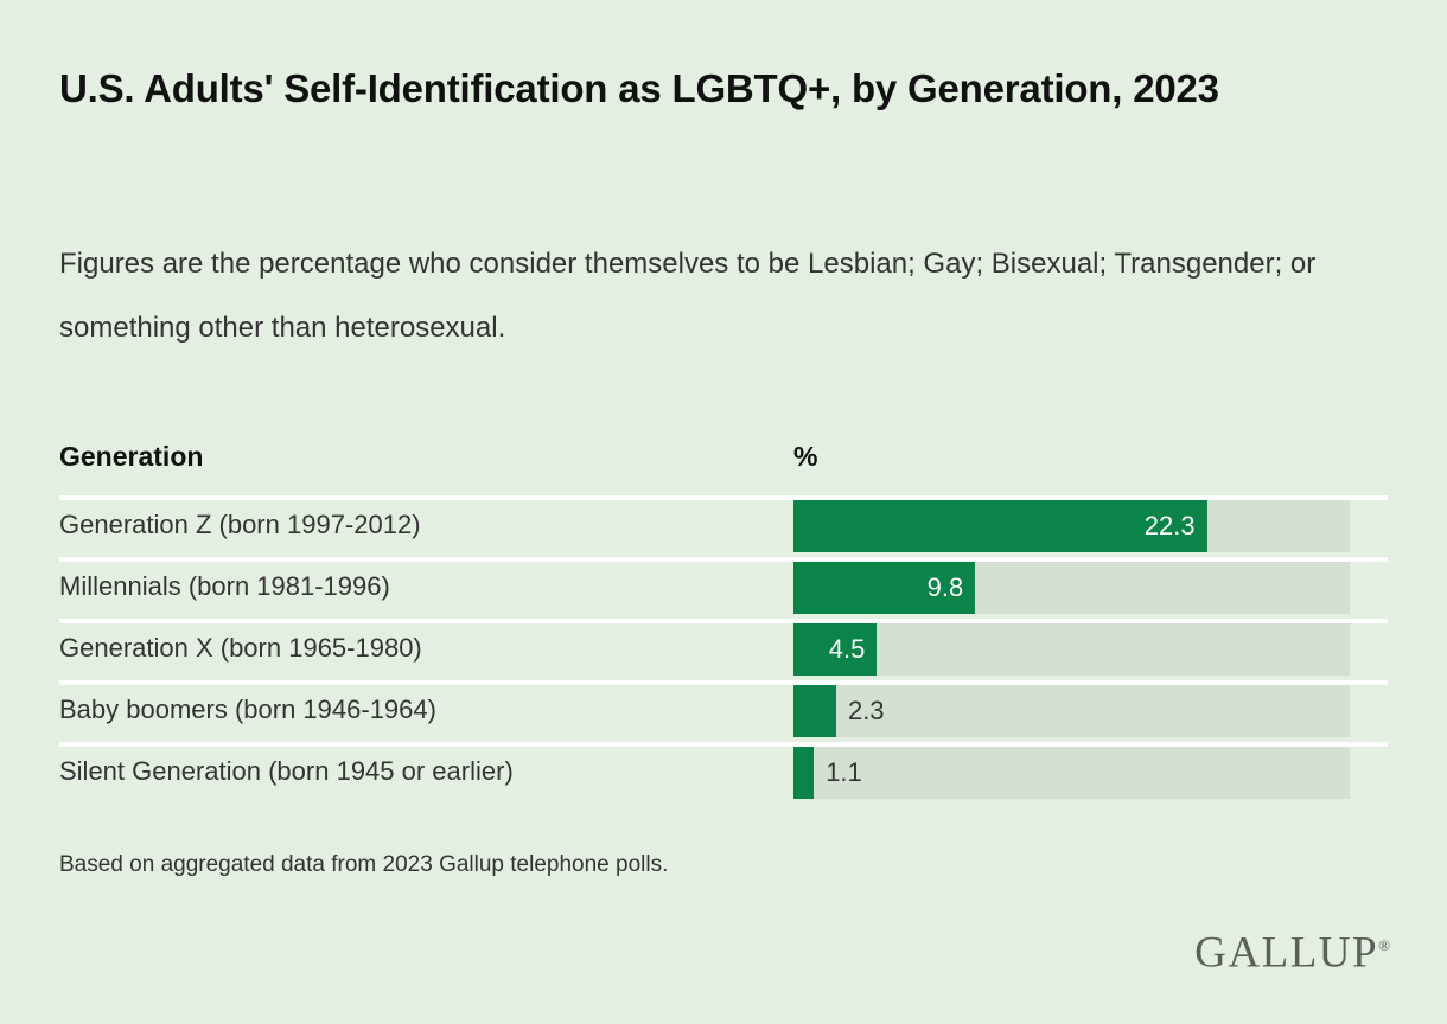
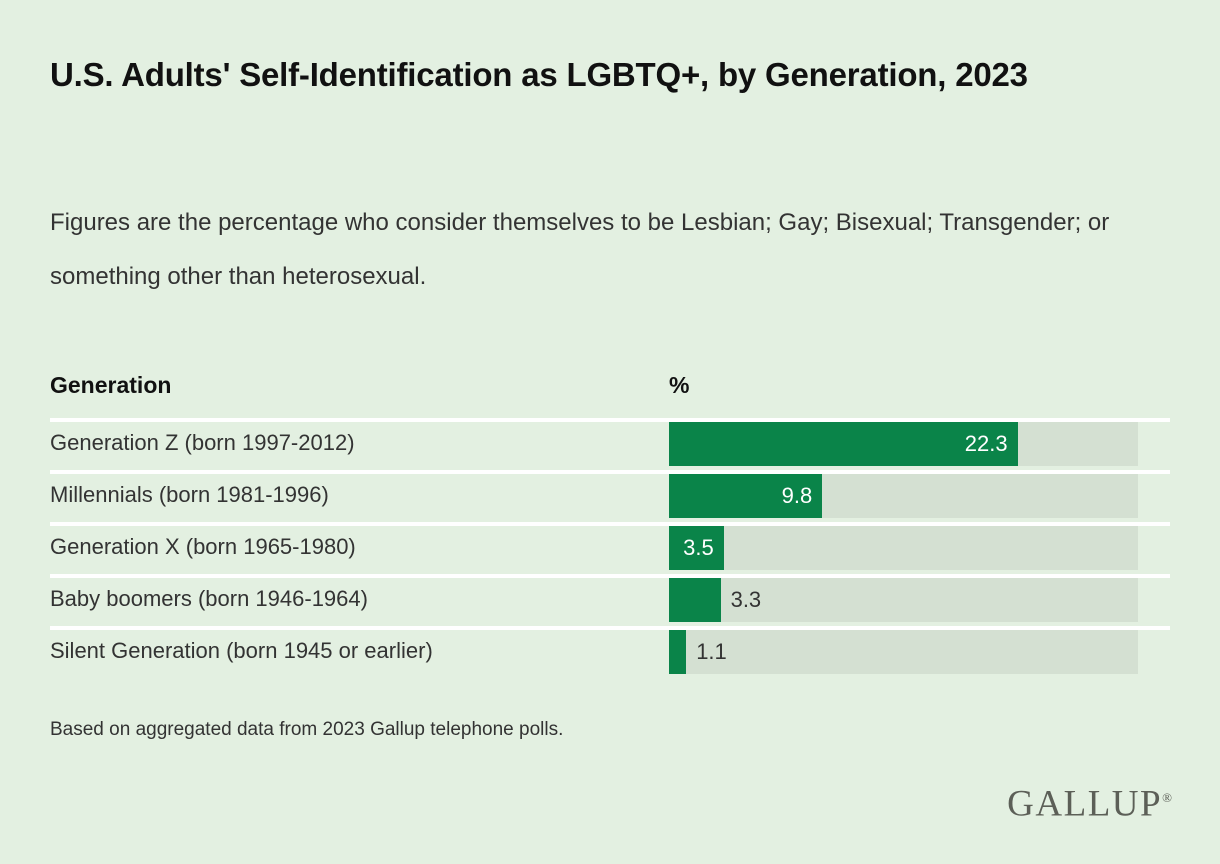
Generation X (born 1965-1980): 4.5 -> 3.5
Baby boomers (born 1946-1964): 2.3 -> 3.3
